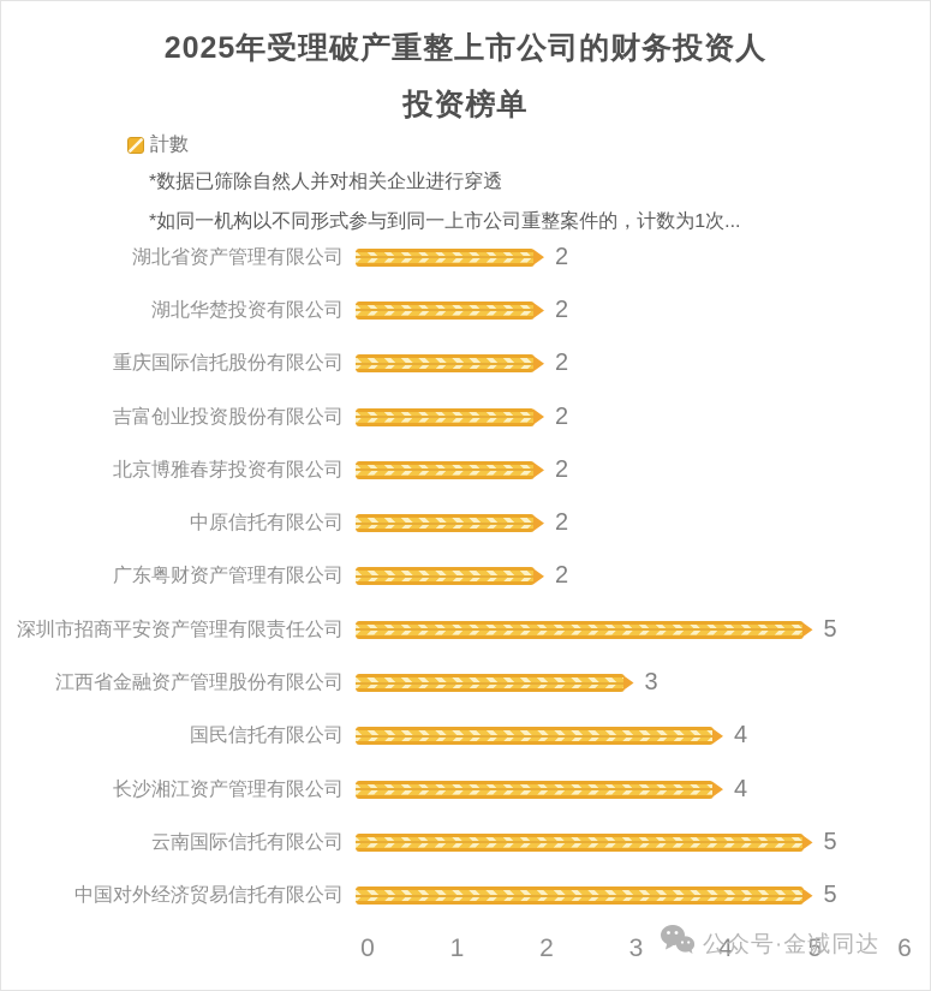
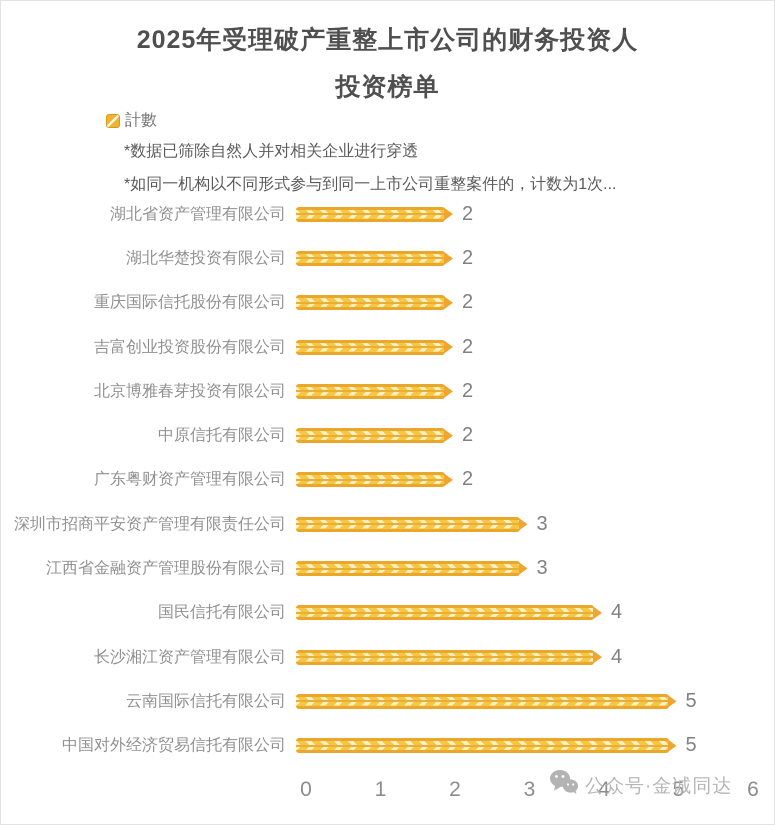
深圳市招商平安资产管理有限责任公司: 5 -> 3
